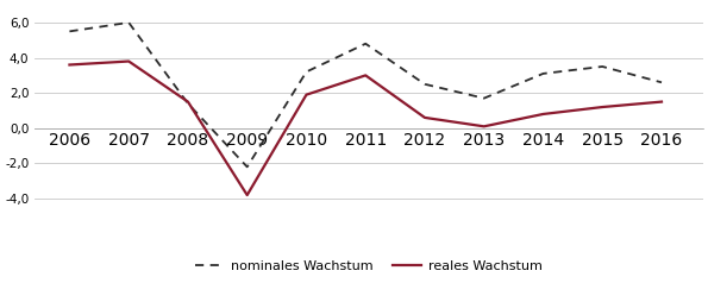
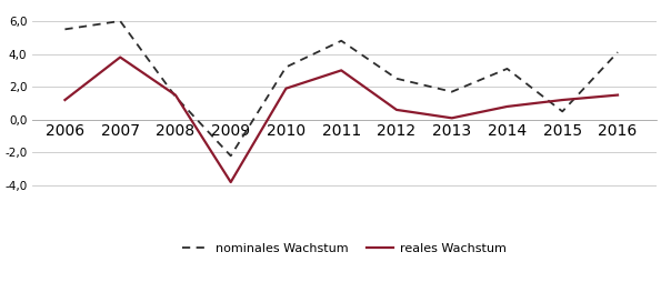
reales Wachstum/2006: 3,6 -> 1,2
nominales Wachstum/2015: 3,5 -> 0,5
nominales Wachstum/2016: 2,6 -> 4,1
